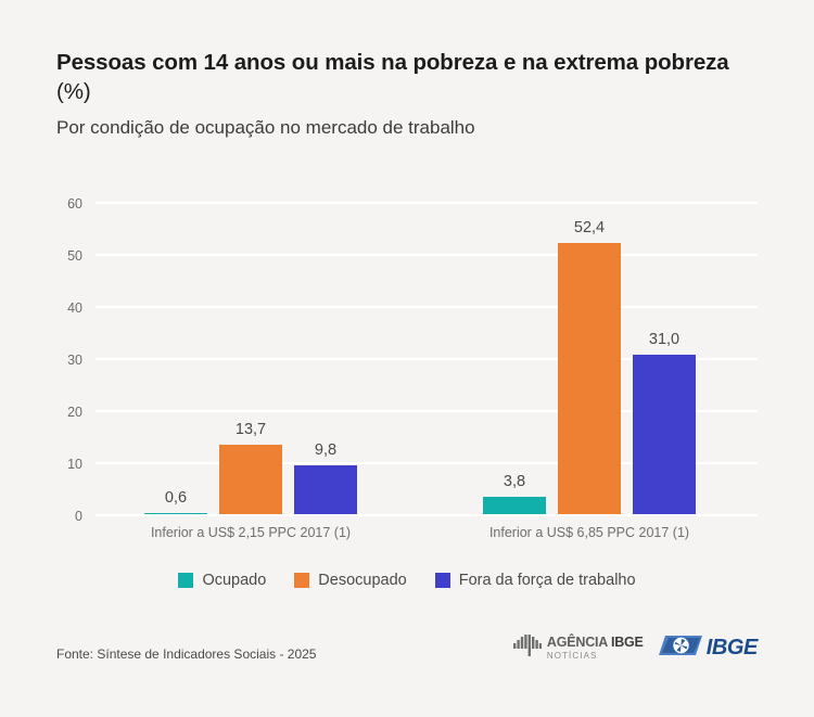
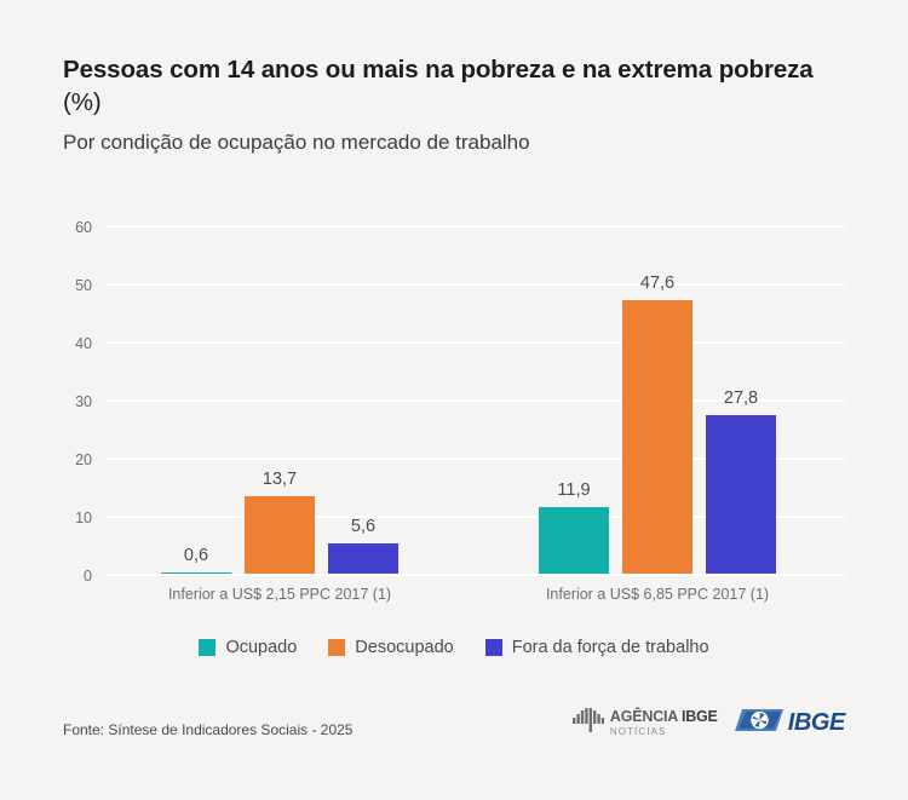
Fora da força de trabalho/Inferior a US$ 2,15 PPC 2017 (1): 9,8 -> 5,6
Ocupado/Inferior a US$ 6,85 PPC 2017 (1): 3,8 -> 11,9
Desocupado/Inferior a US$ 6,85 PPC 2017 (1): 52,4 -> 47,6
Fora da força de trabalho/Inferior a US$ 6,85 PPC 2017 (1): 31,0 -> 27,8
